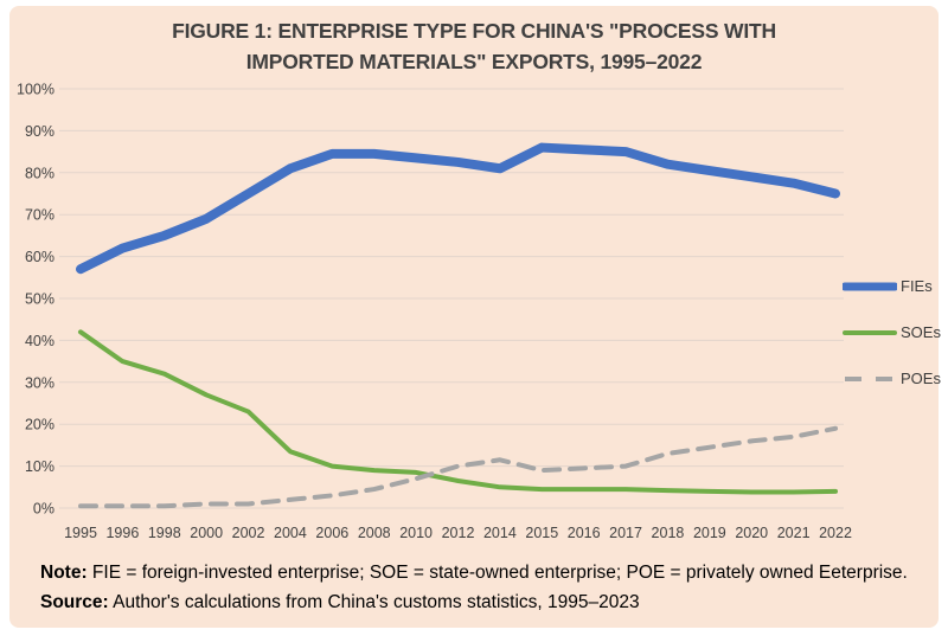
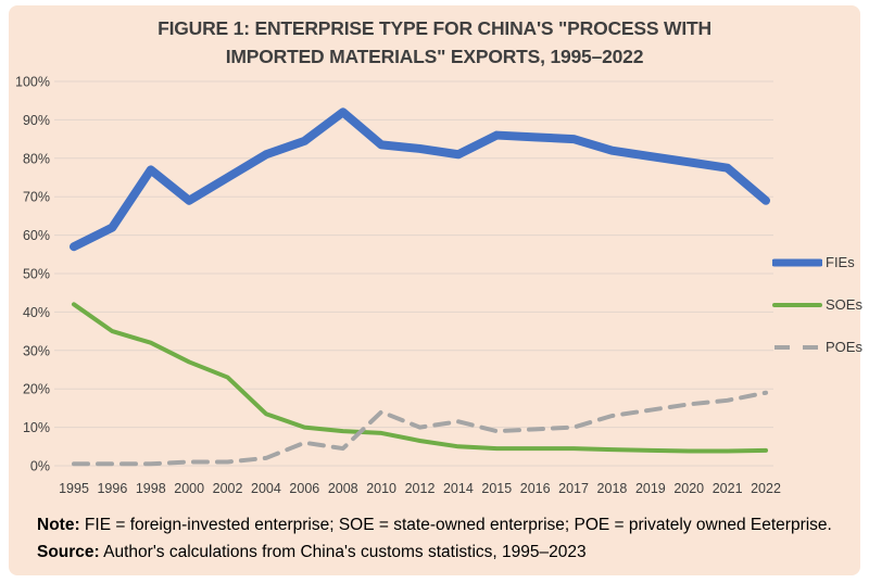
FIEs/1998: 65% -> 77%
POEs/2006: 3% -> 6%
FIEs/2008: 84% -> 92%
POEs/2010: 7% -> 14%
FIEs/2022: 75% -> 69%
